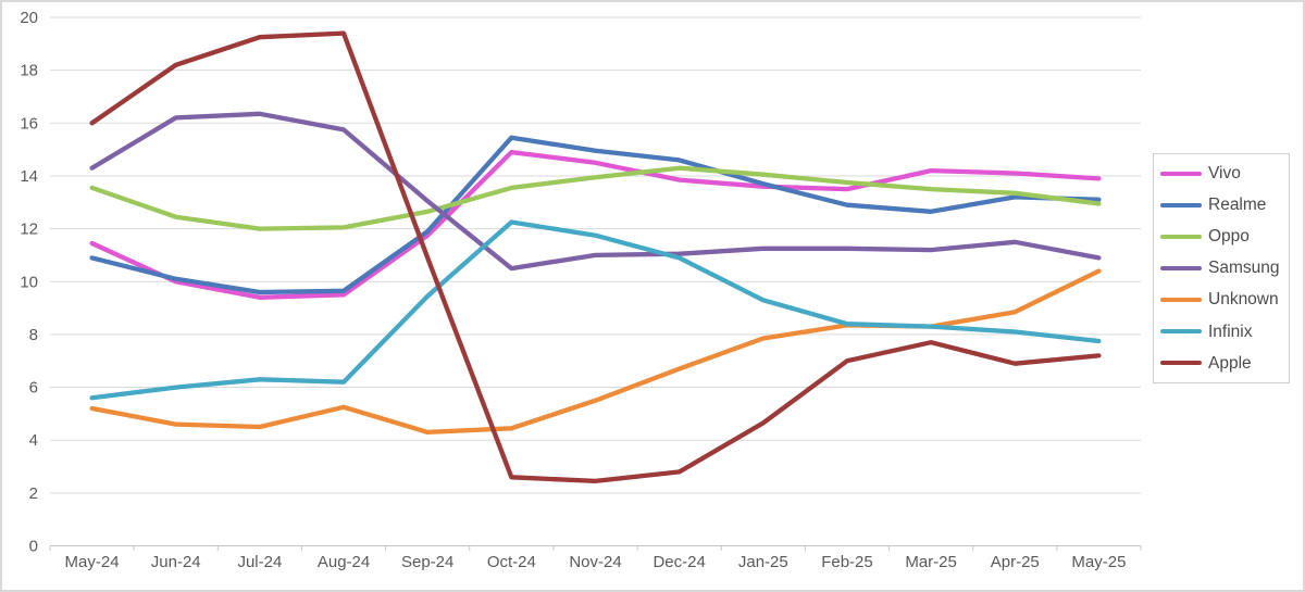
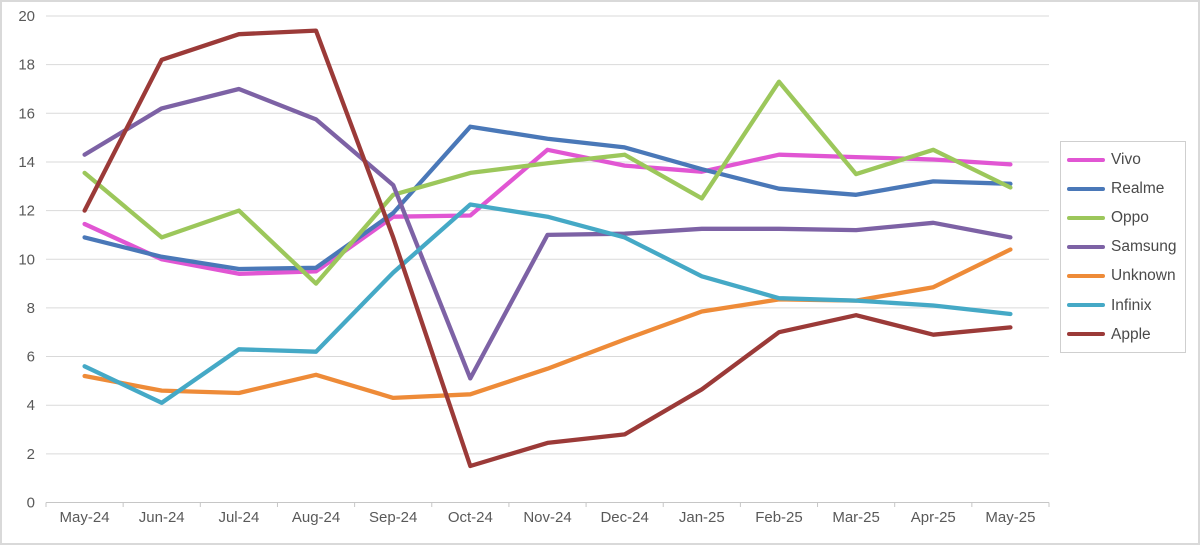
Apple/May-24: 16.0 -> 12.0
Oppo/Jun-24: 12.4 -> 10.9
Infinix/Jun-24: 6.0 -> 4.1
Samsung/Jul-24: 16.4 -> 17.0
Oppo/Aug-24: 12.1 -> 9.0
Vivo/Oct-24: 14.9 -> 11.8
Samsung/Oct-24: 10.5 -> 5.1
Apple/Oct-24: 2.6 -> 1.5
Oppo/Jan-25: 14.1 -> 12.5
Vivo/Feb-25: 13.5 -> 14.3
Oppo/Feb-25: 13.8 -> 17.3
Oppo/Apr-25: 13.3 -> 14.5
